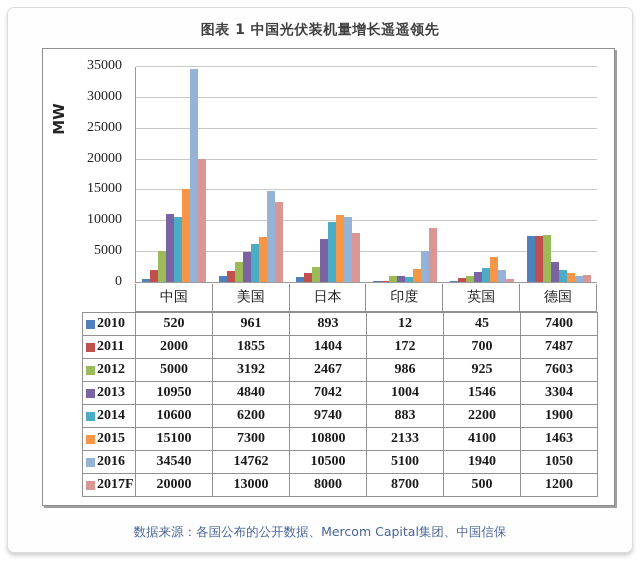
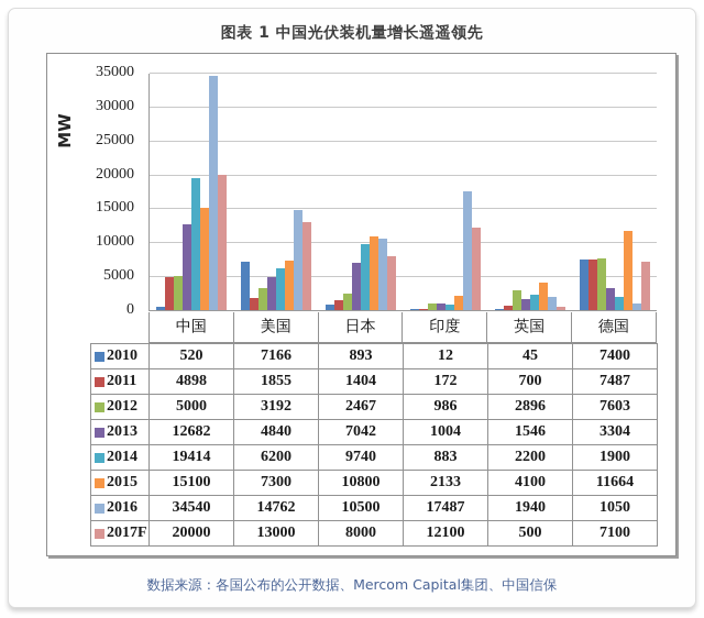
2011/中国: 2000 -> 4898
2013/中国: 10950 -> 12682
2014/中国: 10600 -> 19414
2010/美国: 961 -> 7166
2016/印度: 5100 -> 17487
2017F/印度: 8700 -> 12100
2012/英国: 925 -> 2896
2015/德国: 1463 -> 11664
2017F/德国: 1200 -> 7100
